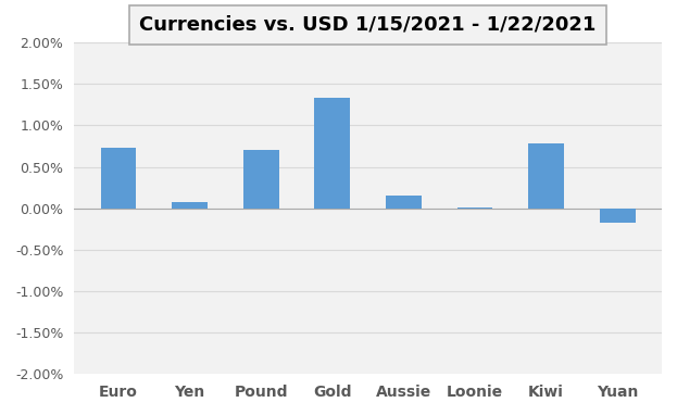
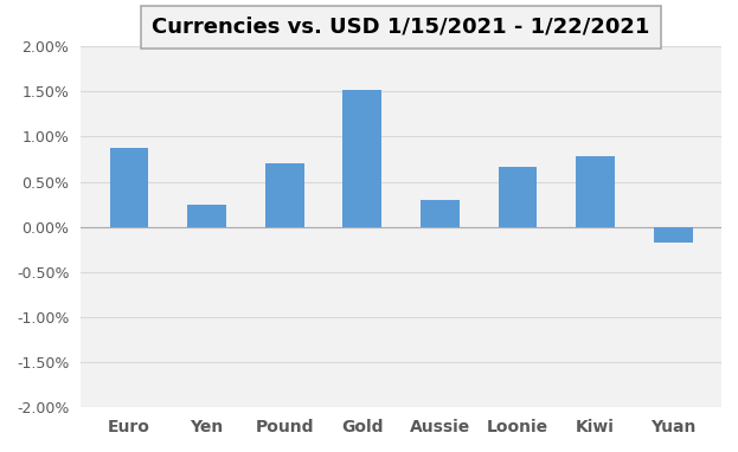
Euro: 0.73% -> 0.88%
Yen: 0.07% -> 0.24%
Gold: 1.33% -> 1.52%
Aussie: 0.15% -> 0.30%
Loonie: 0.01% -> 0.66%
